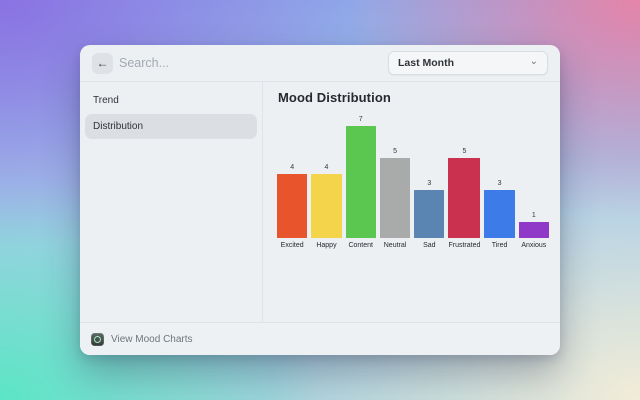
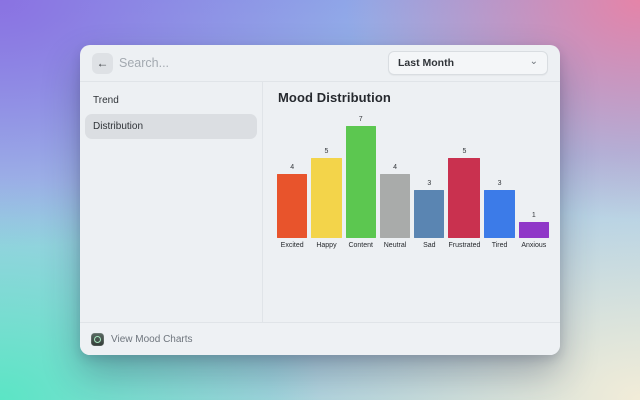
Happy: 4 -> 5
Neutral: 5 -> 4
